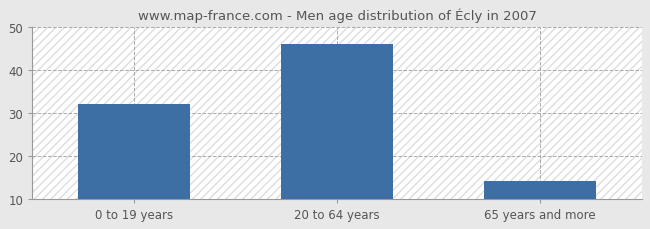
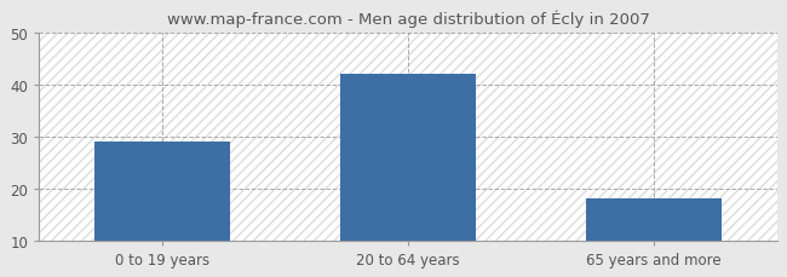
0 to 19 years: 32 -> 29
20 to 64 years: 46 -> 42
65 years and more: 14 -> 18
